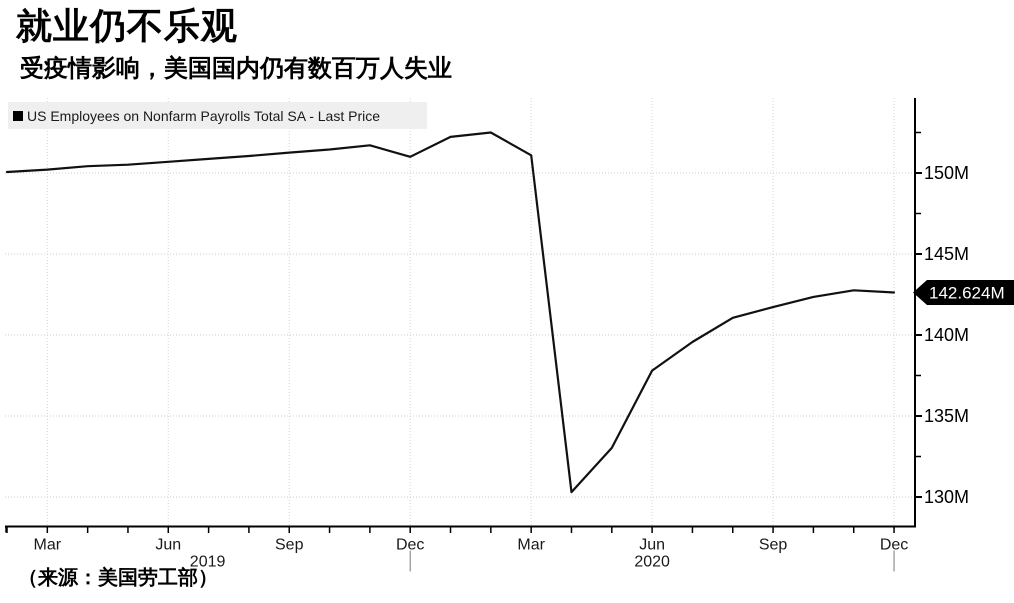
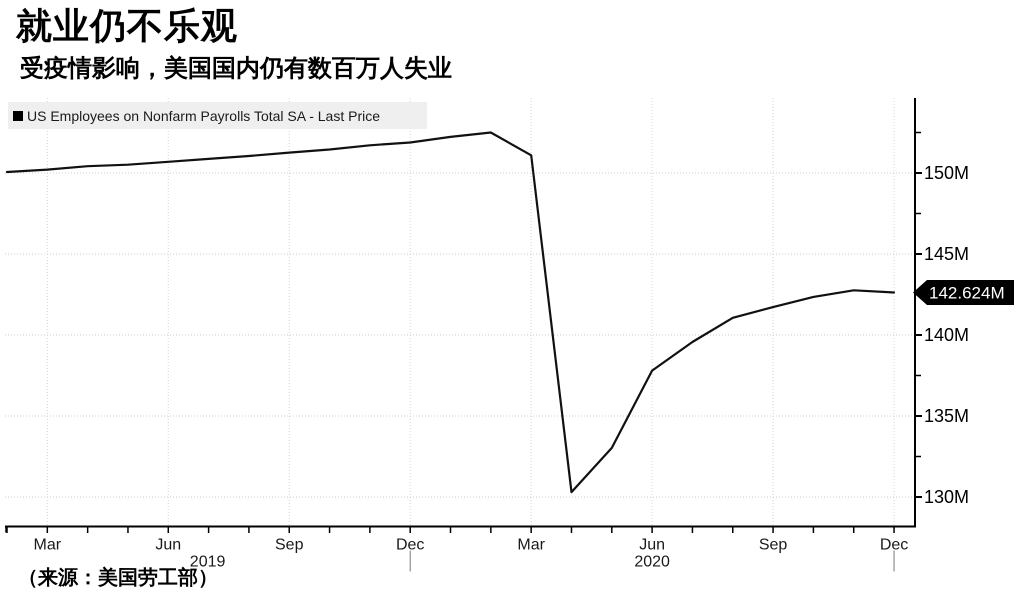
Dec 2019: 151.0M -> 151.9M
